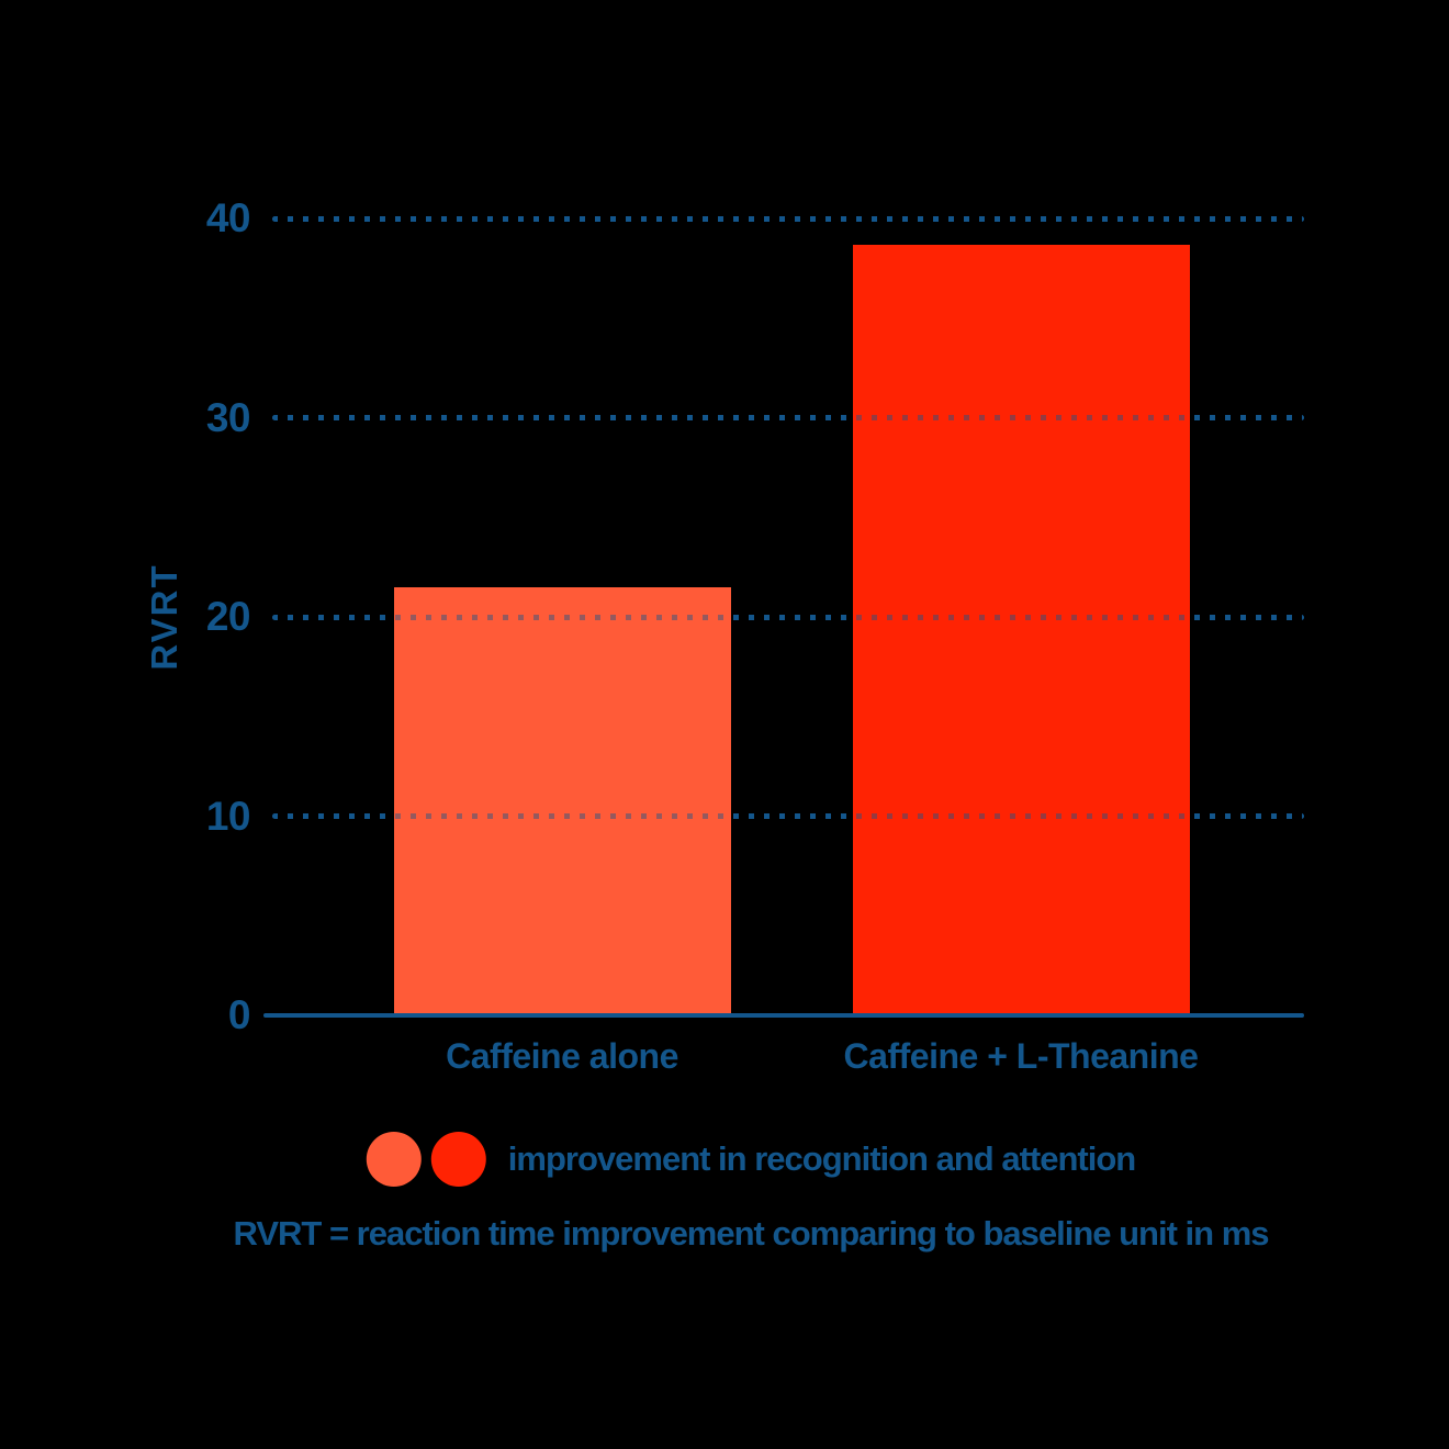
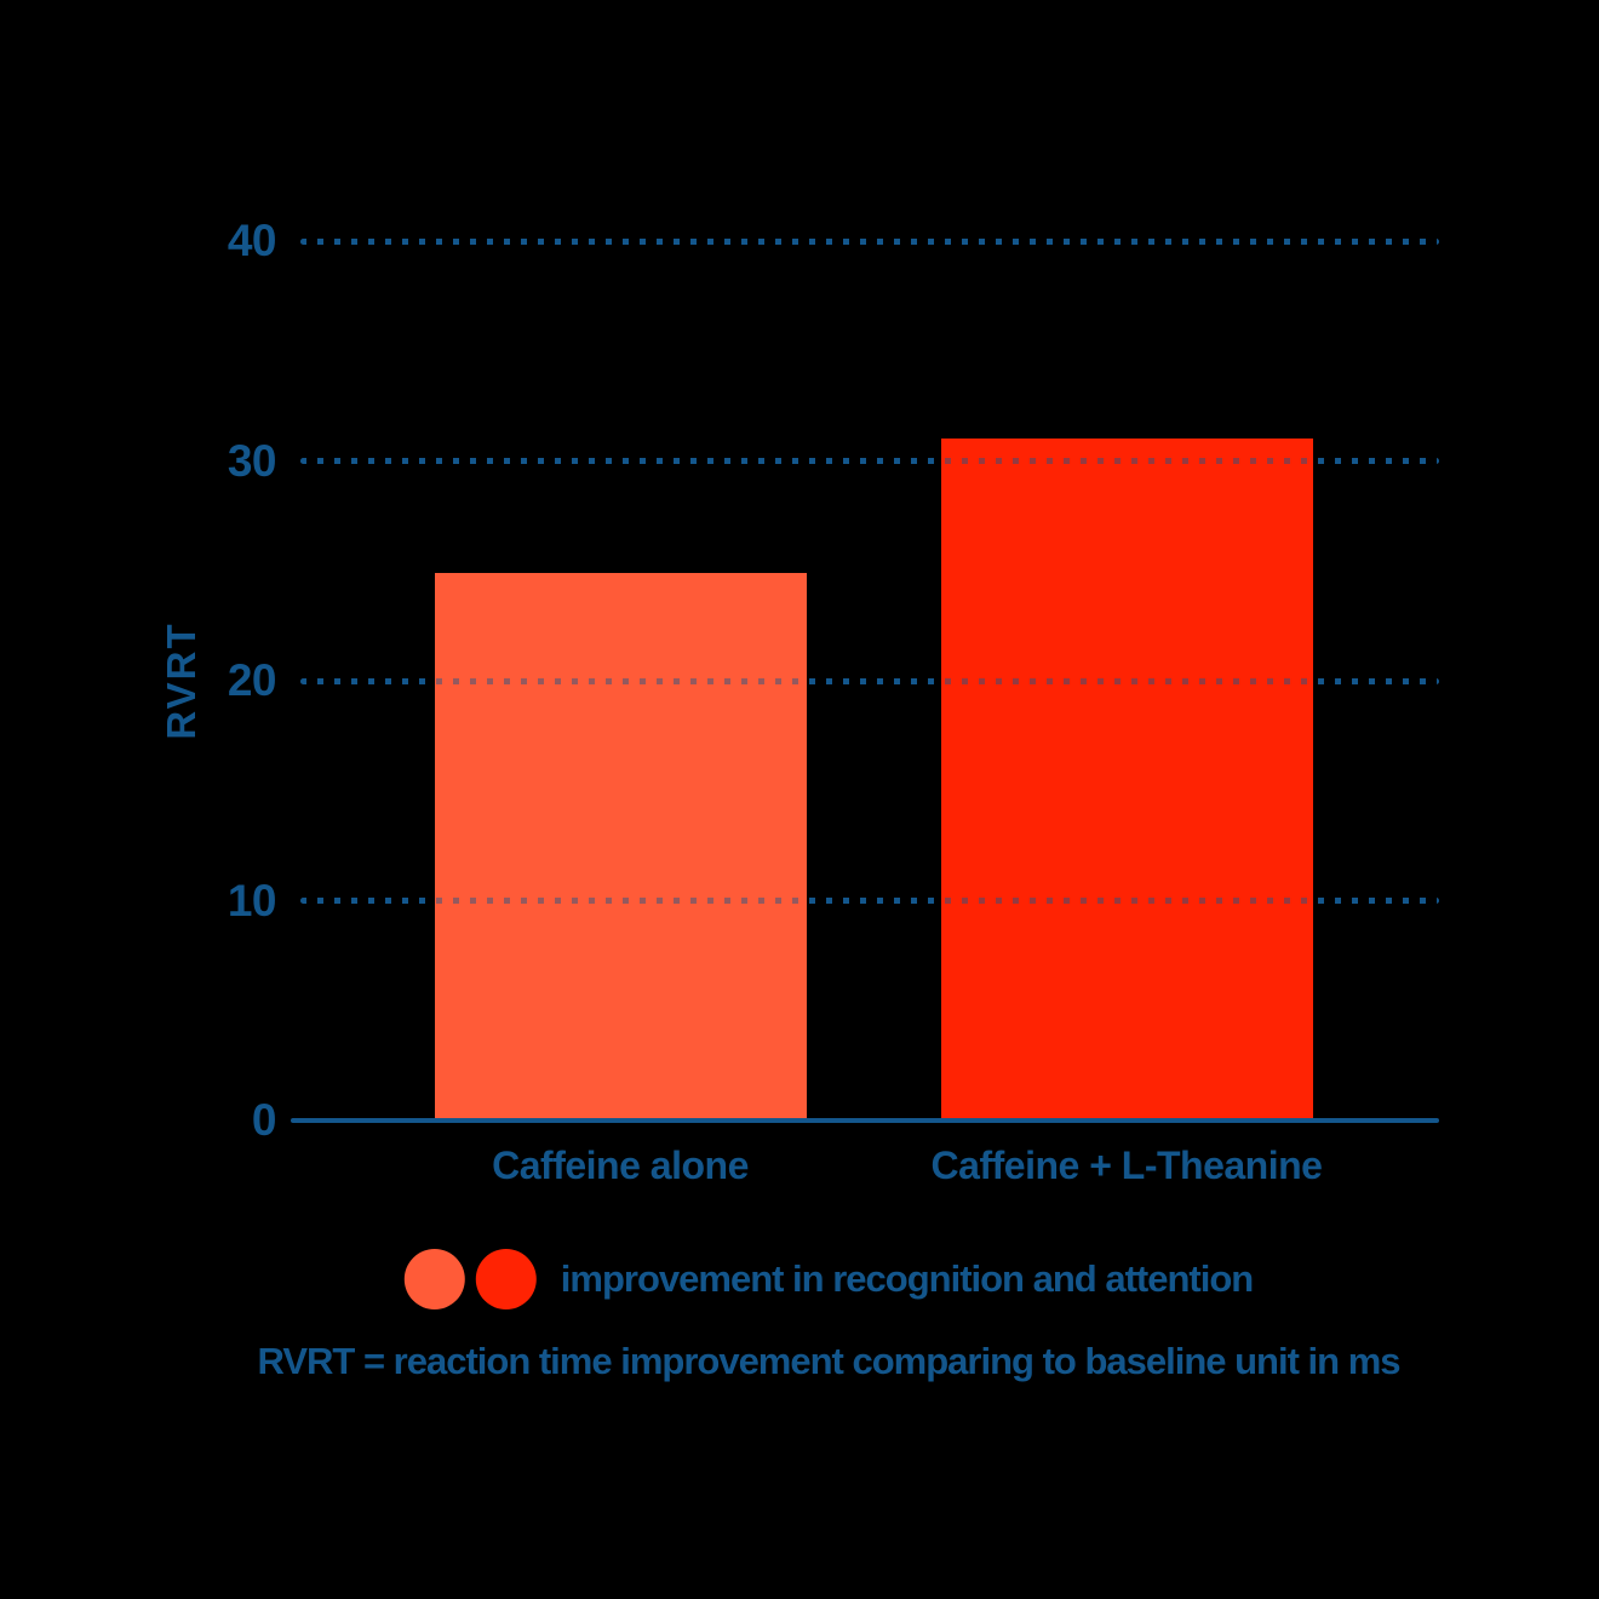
Caffeine alone: 21.5 -> 24.9
Caffeine + L-Theanine: 38.7 -> 31.0
